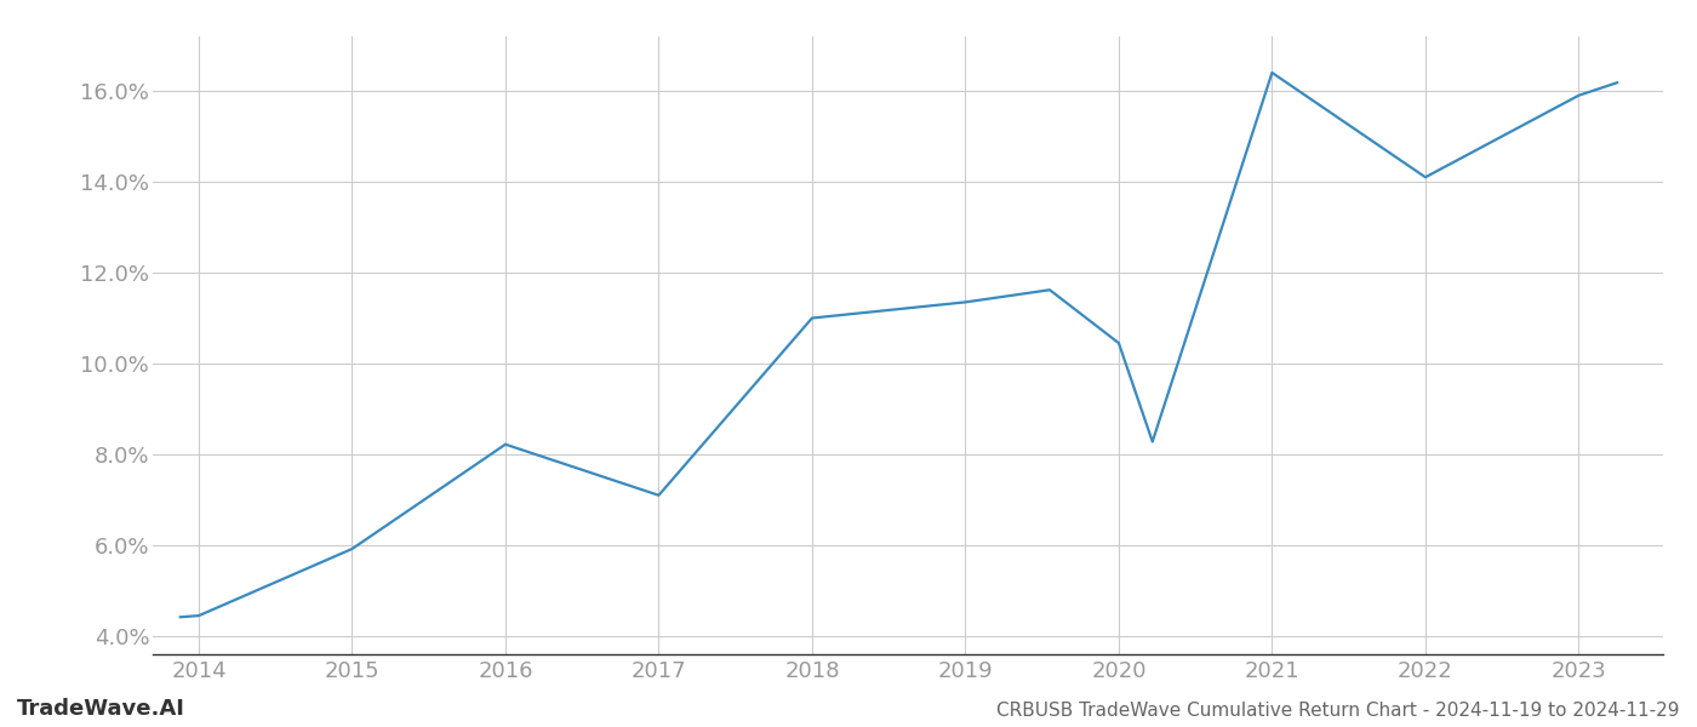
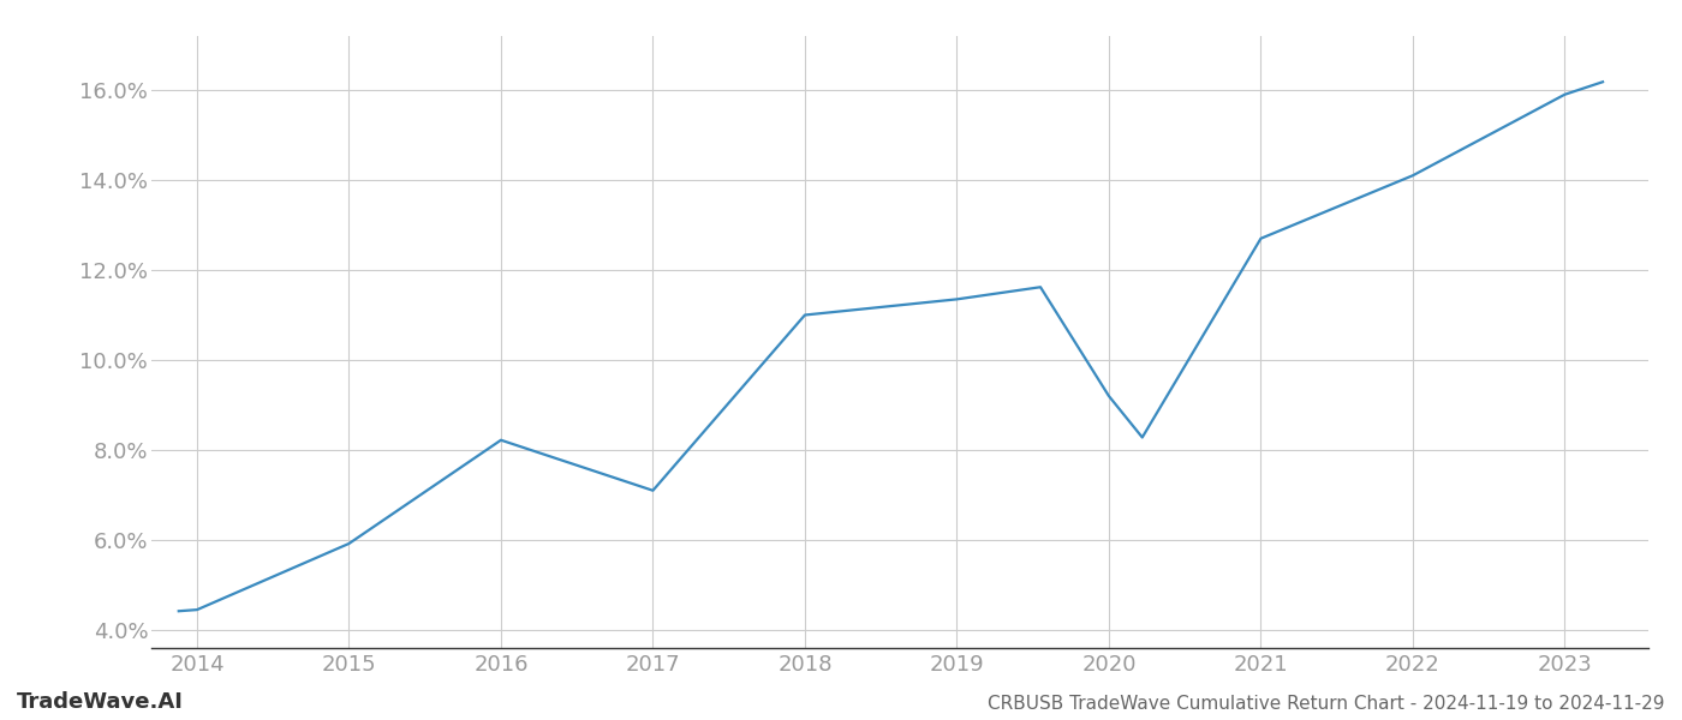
2020: 10.45% -> 9.20%
2021: 16.40% -> 12.70%
